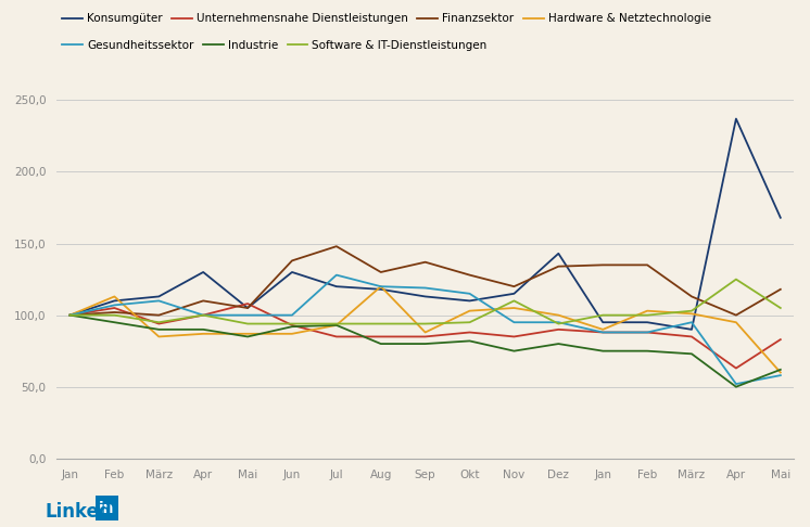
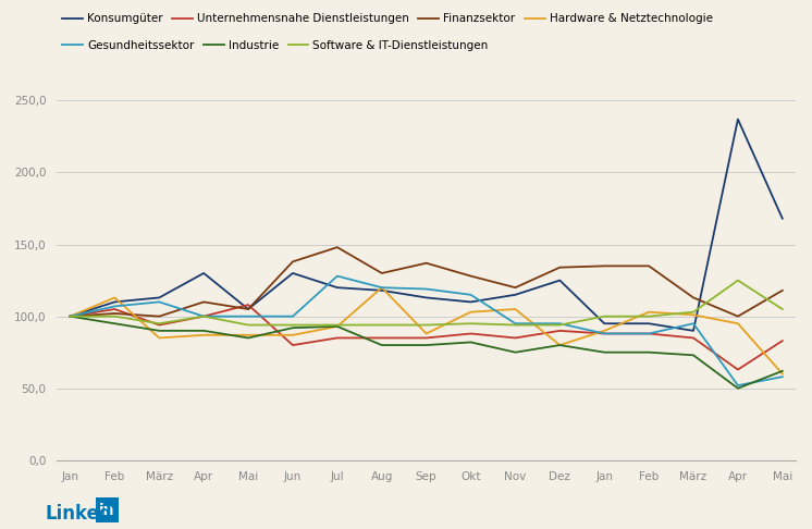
Unternehmensnahe Dienstleistungen/Jun: 93 -> 80
Software & IT-Dienstleistungen/Nov: 110 -> 94
Konsumgüter/Dez: 143 -> 125
Hardware & Netztechnologie/Dez: 100 -> 80
